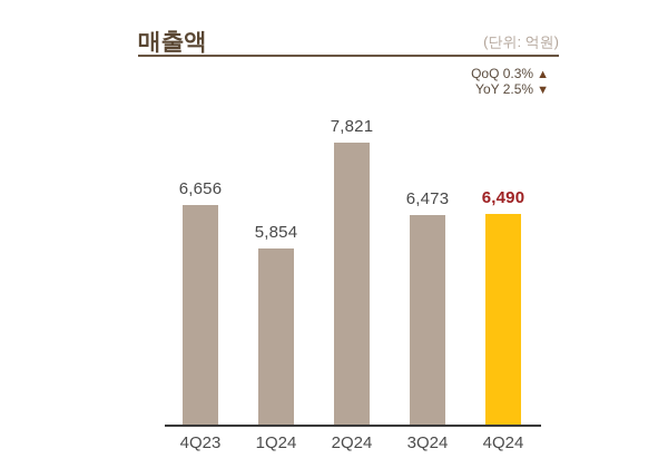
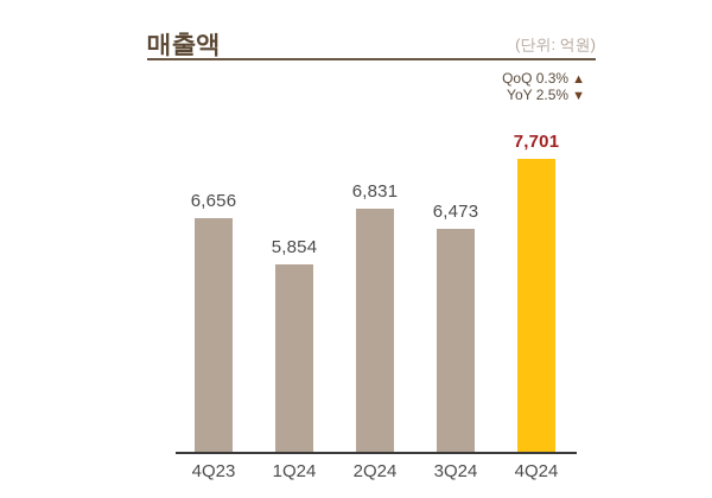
2Q24: 7,821 -> 6,831
4Q24: 6,490 -> 7,701
